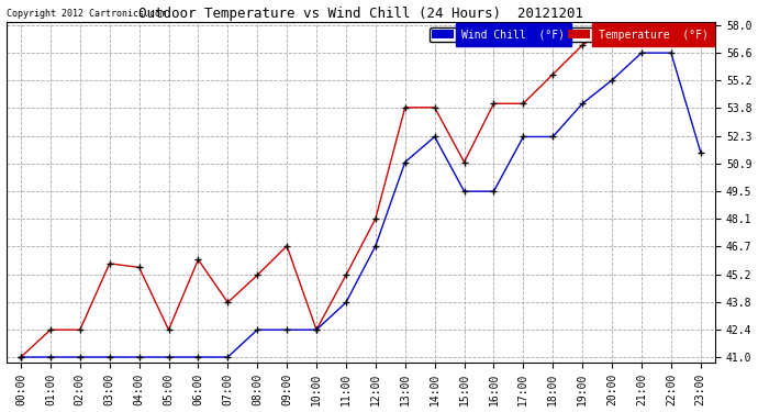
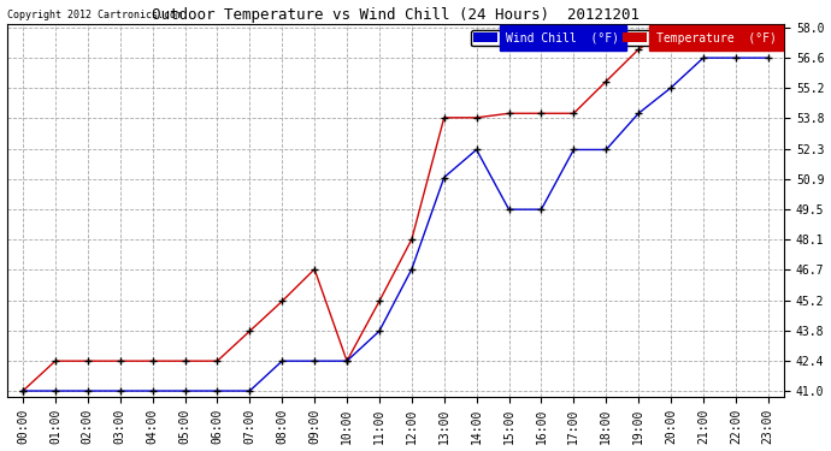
Temperature (°F)/03:00: 45.8 -> 42.4
Temperature (°F)/04:00: 45.6 -> 42.4
Temperature (°F)/06:00: 46.0 -> 42.4
Temperature (°F)/15:00: 51.0 -> 54.0
Wind Chill (°F)/23:00: 51.5 -> 56.6
